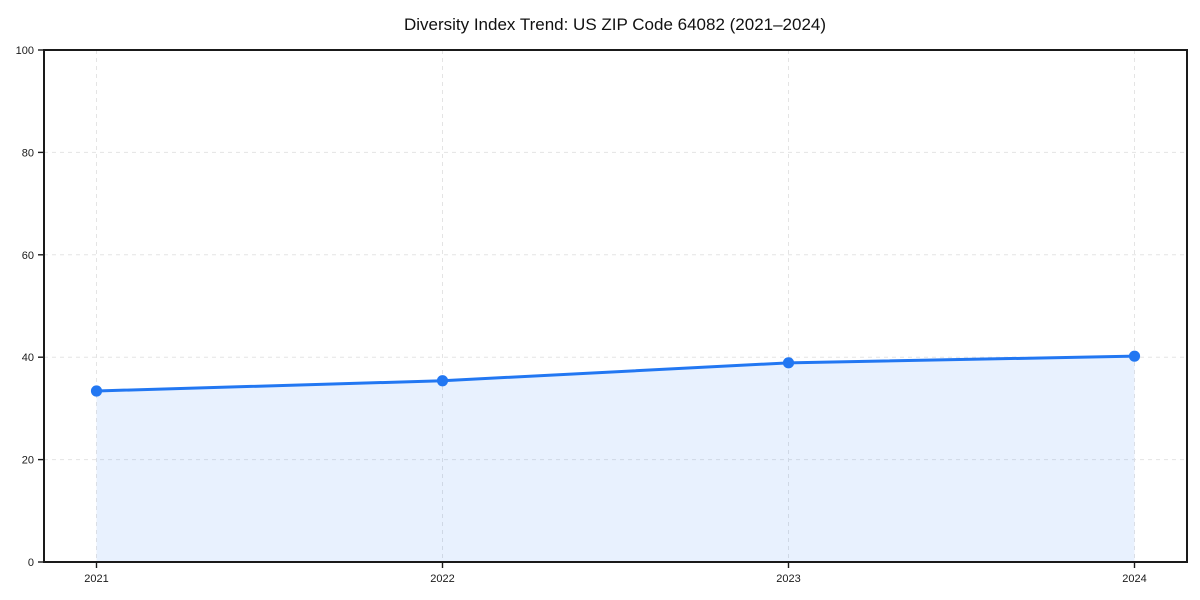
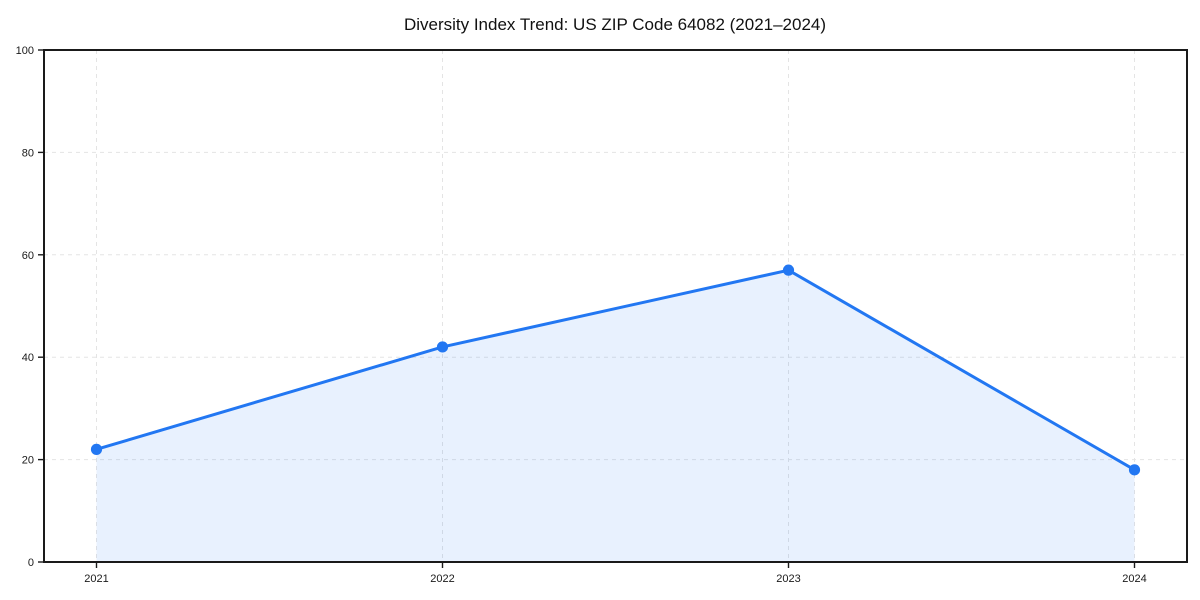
2021: 33 -> 22
2022: 35 -> 42
2023: 39 -> 57
2024: 40 -> 18
